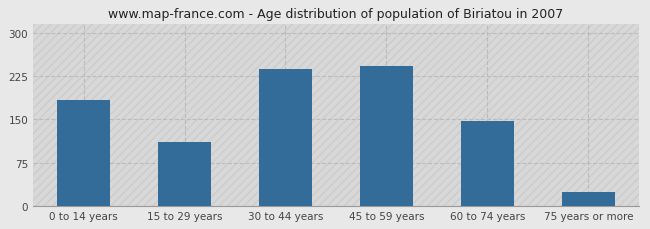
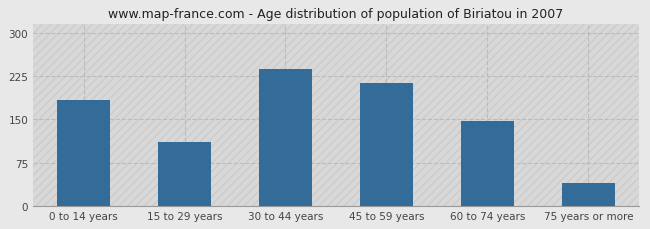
45 to 59 years: 242 -> 213
75 years or more: 24 -> 40
